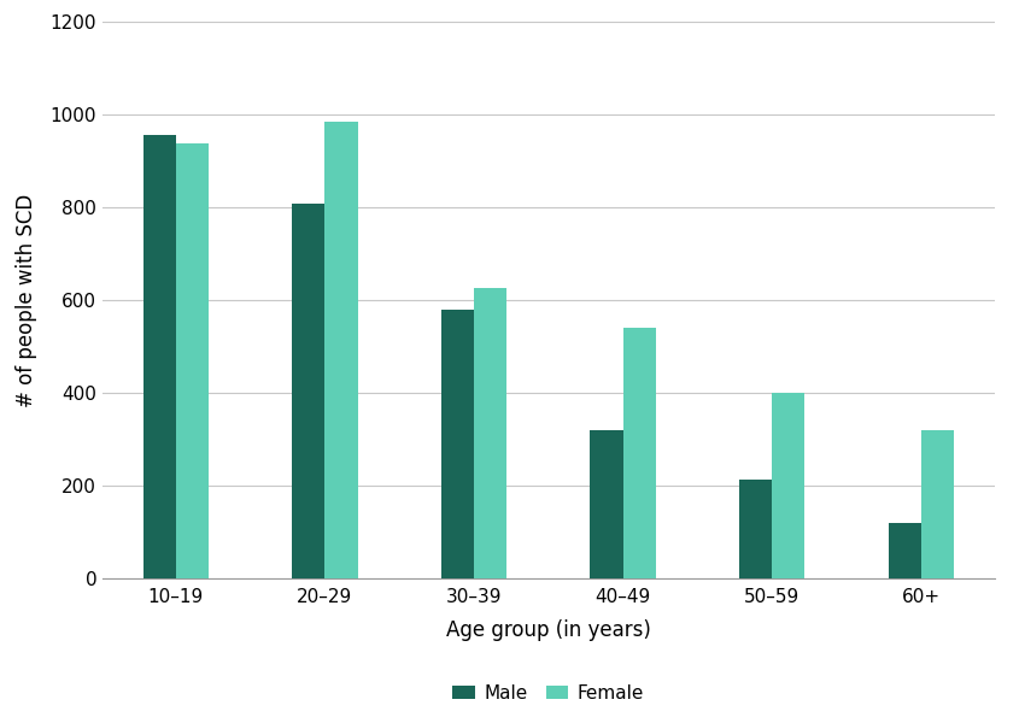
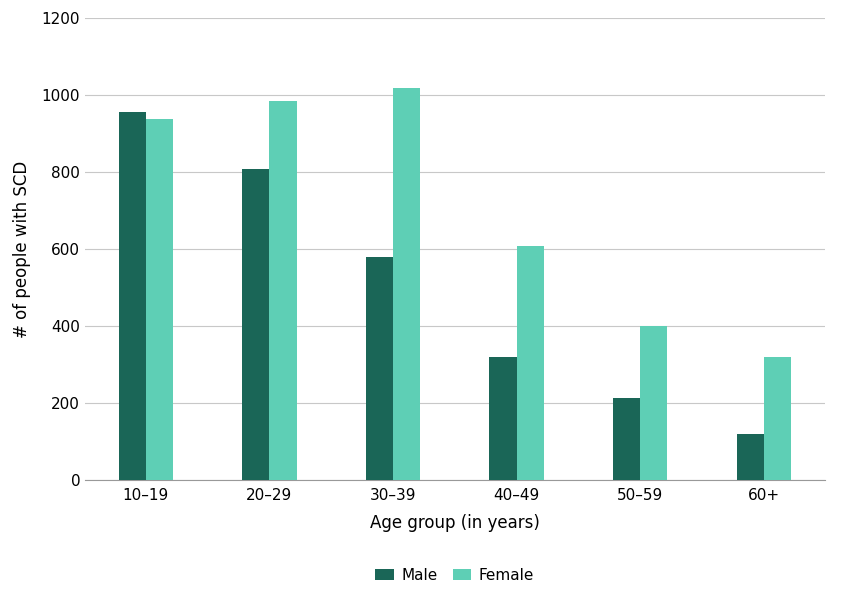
Female/30–39: 625 -> 1018
Female/40–49: 540 -> 607
